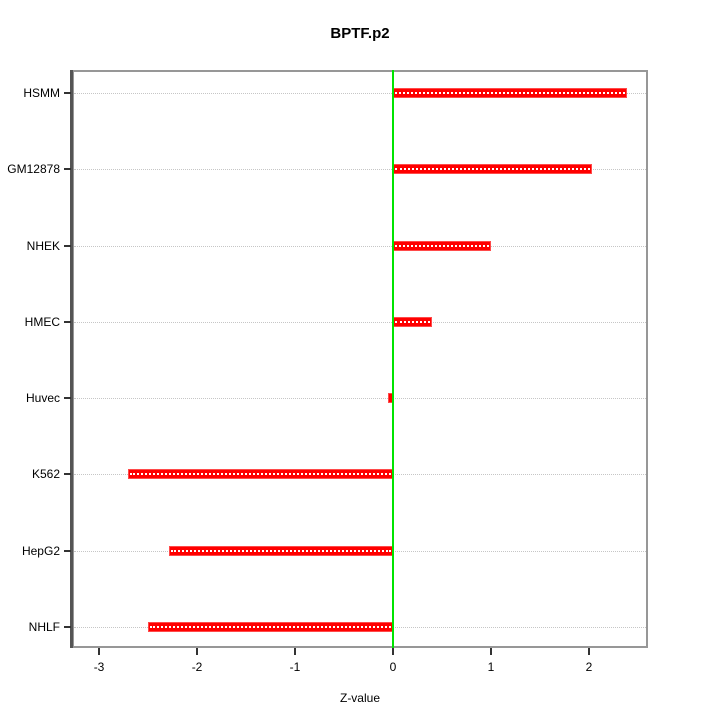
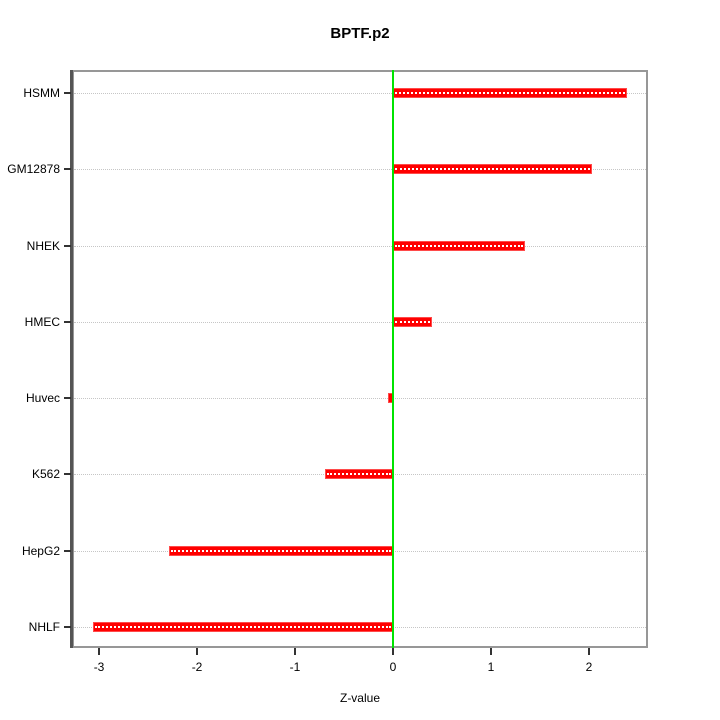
NHEK: 1.0 -> 1.4
K562: -2.7 -> -0.7
NHLF: -2.5 -> -3.1
